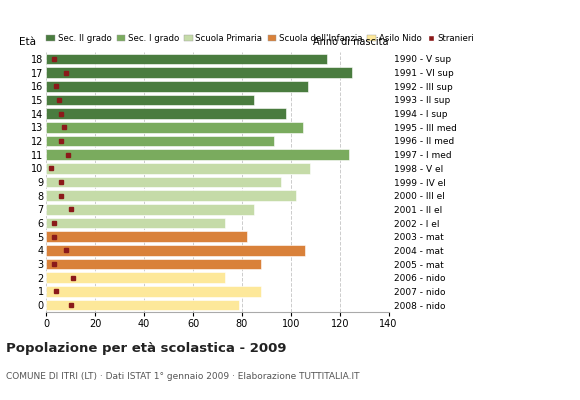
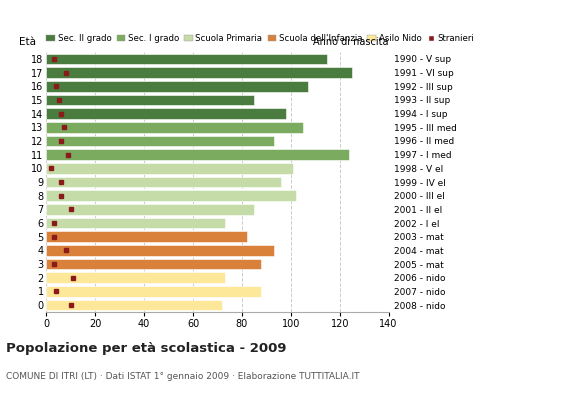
10: 108 -> 101
4: 106 -> 93
0: 79 -> 72
